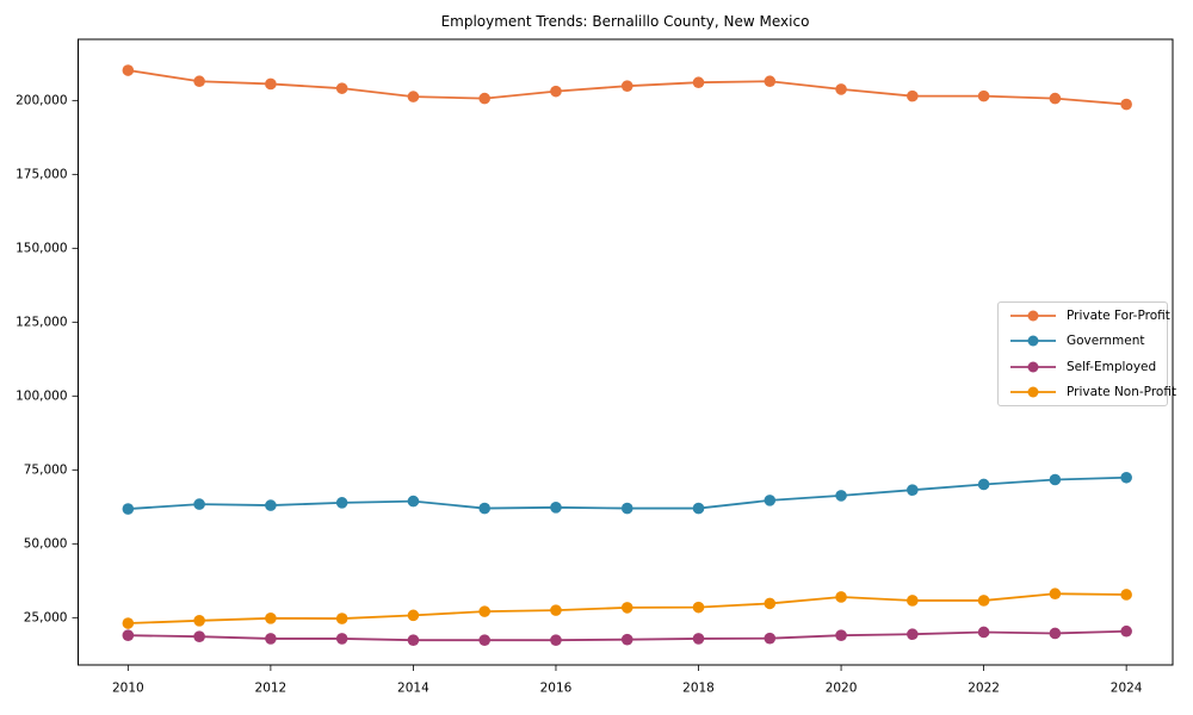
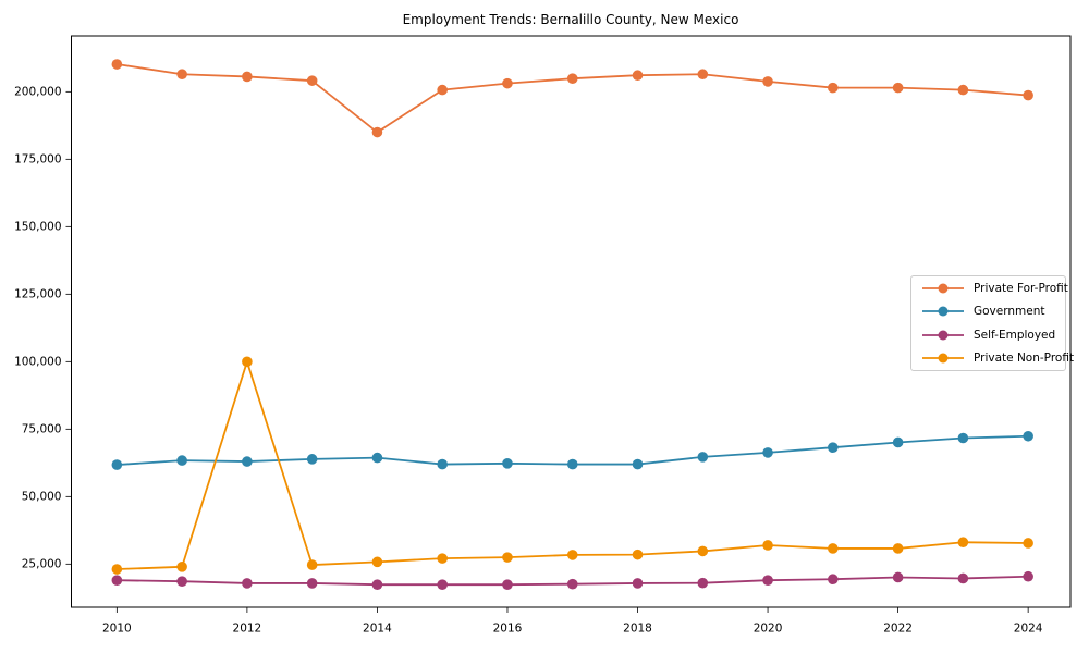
Private Non-Profit/2012: 25000 -> 100000
Private For-Profit/2014: 201000 -> 185000
